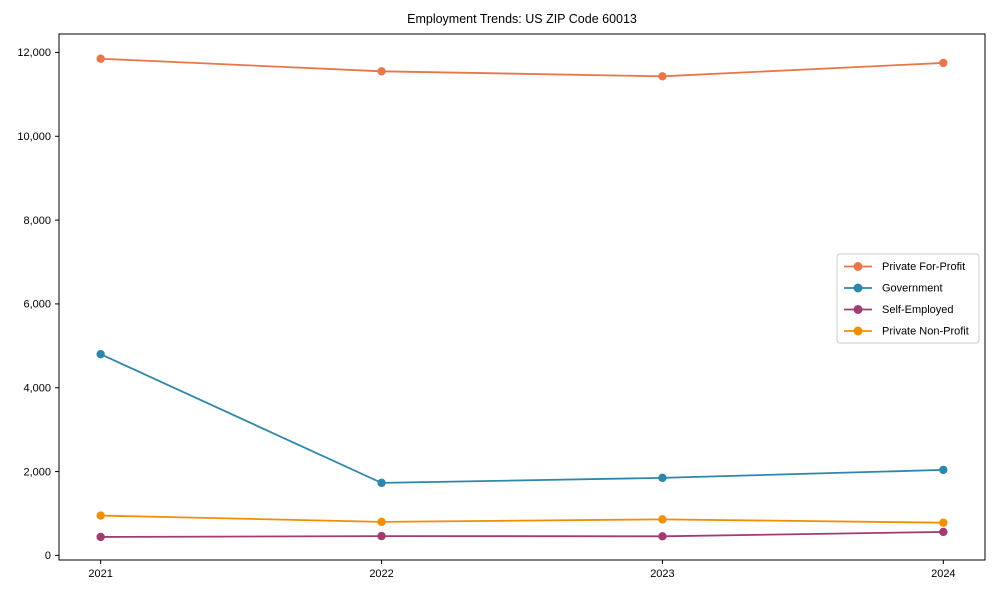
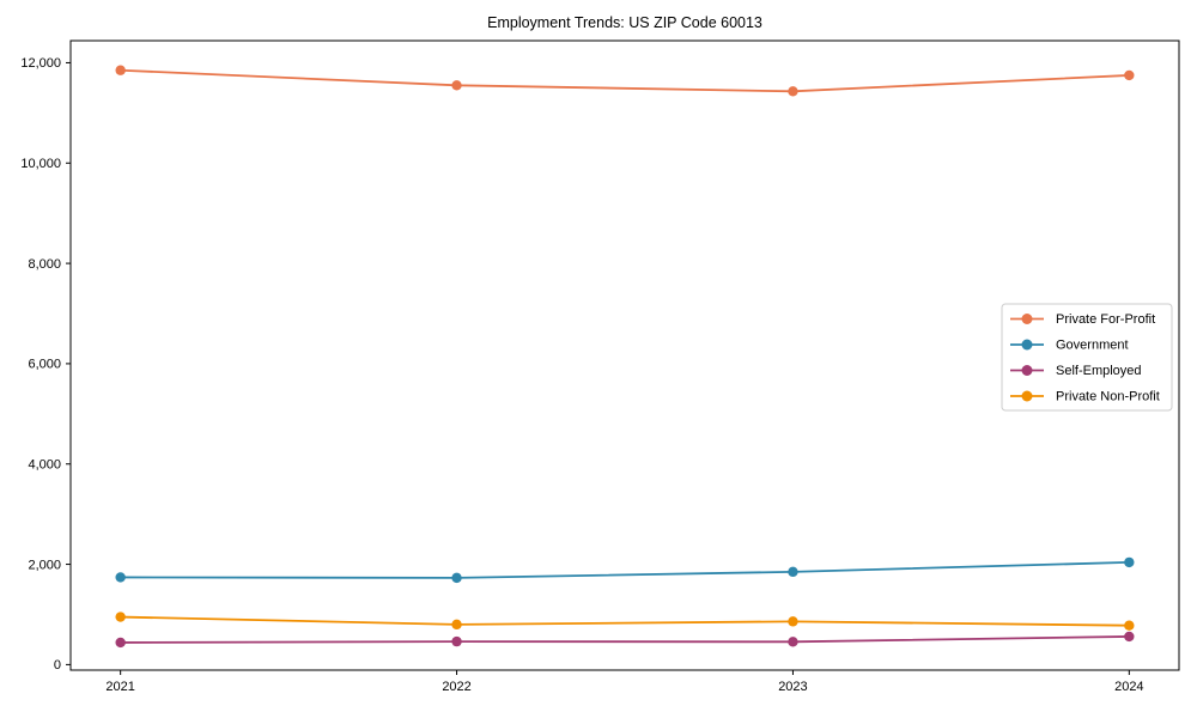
Government/2021: 4800 -> 1700
